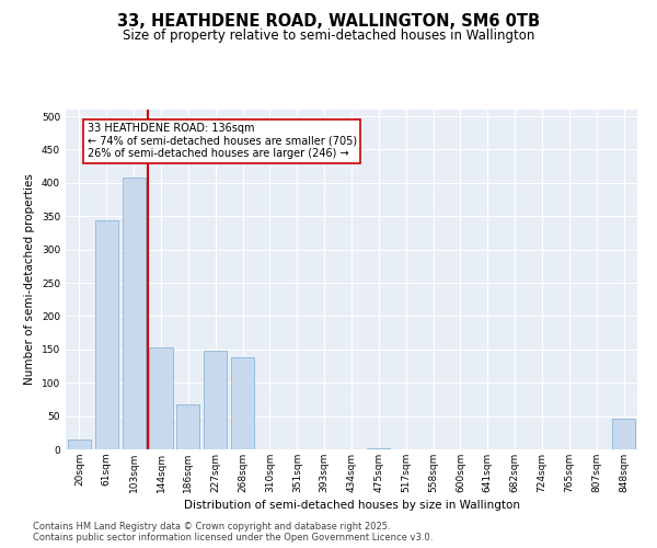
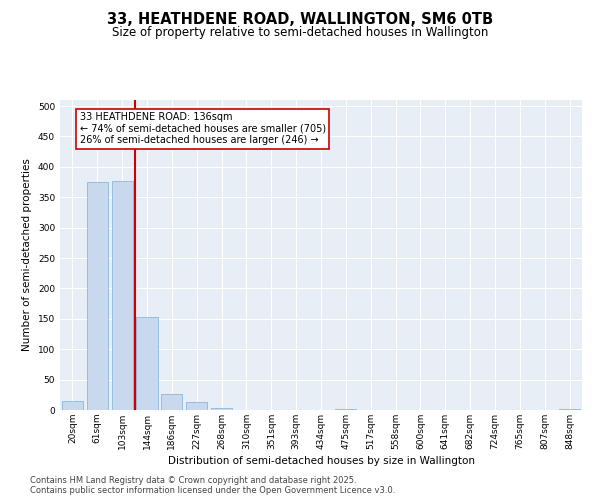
61sqm: 344 -> 375
103sqm: 408 -> 377
186sqm: 68 -> 27
227sqm: 148 -> 13
268sqm: 138 -> 4
848sqm: 46 -> 2
